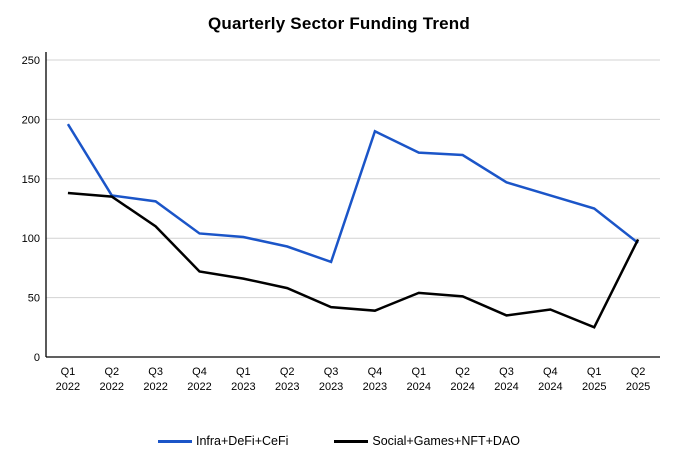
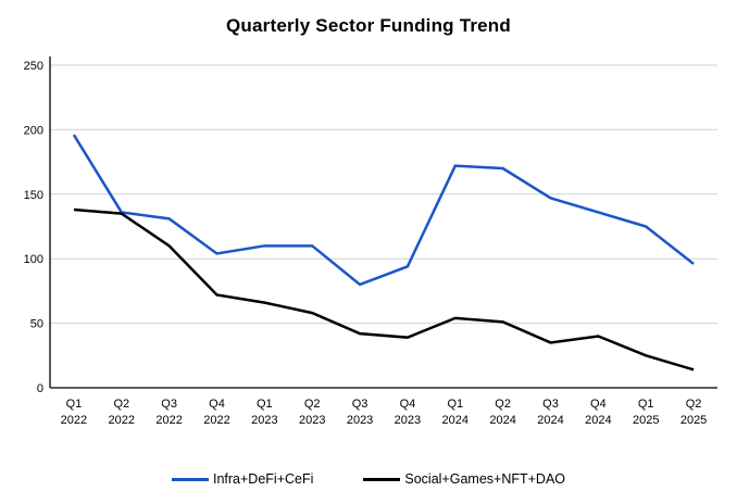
Infra+DeFi+CeFi/Q1 2023: 101 -> 110
Infra+DeFi+CeFi/Q2 2023: 93 -> 110
Infra+DeFi+CeFi/Q4 2023: 190 -> 94
Social+Games+NFT+DAO/Q2 2025: 99 -> 14
